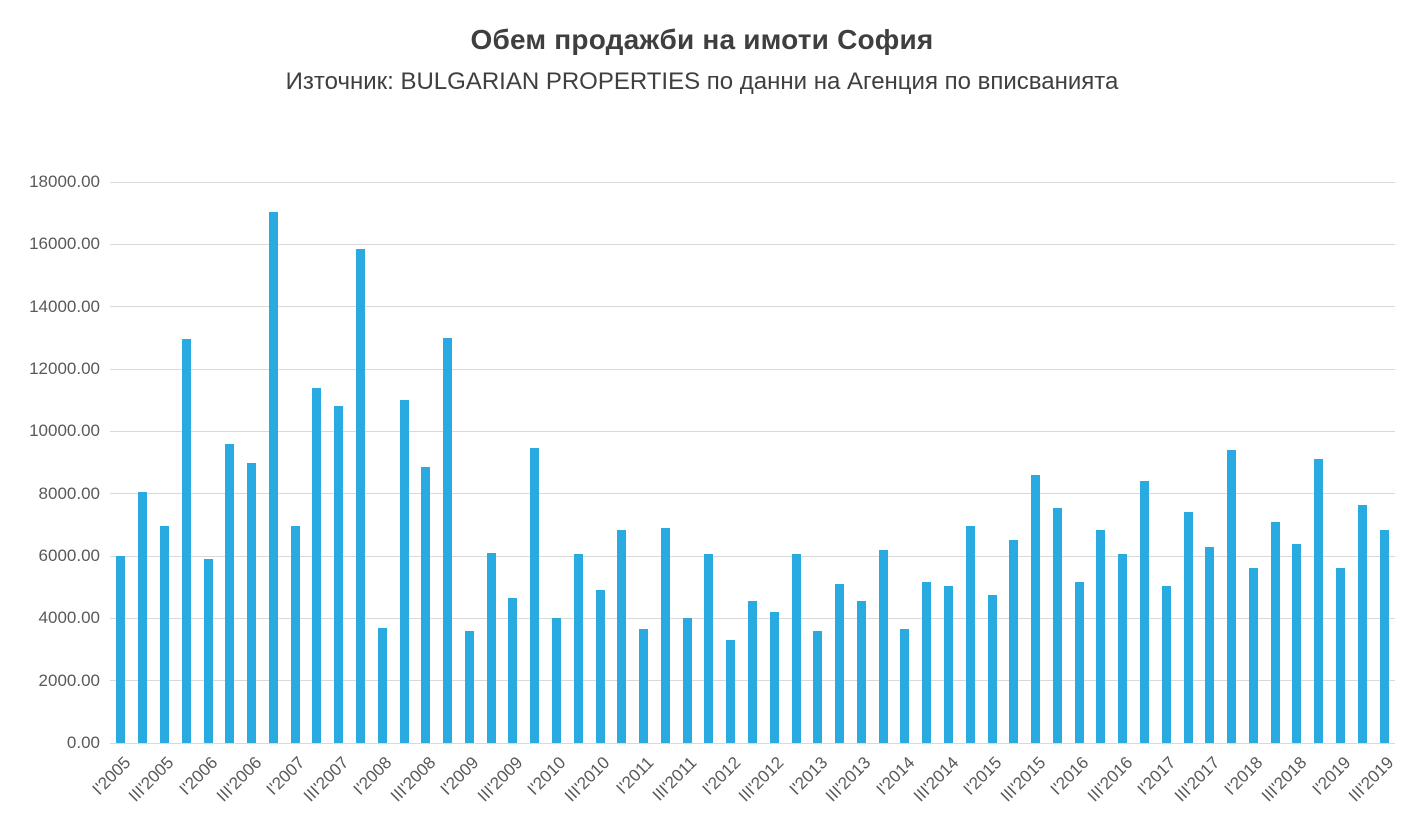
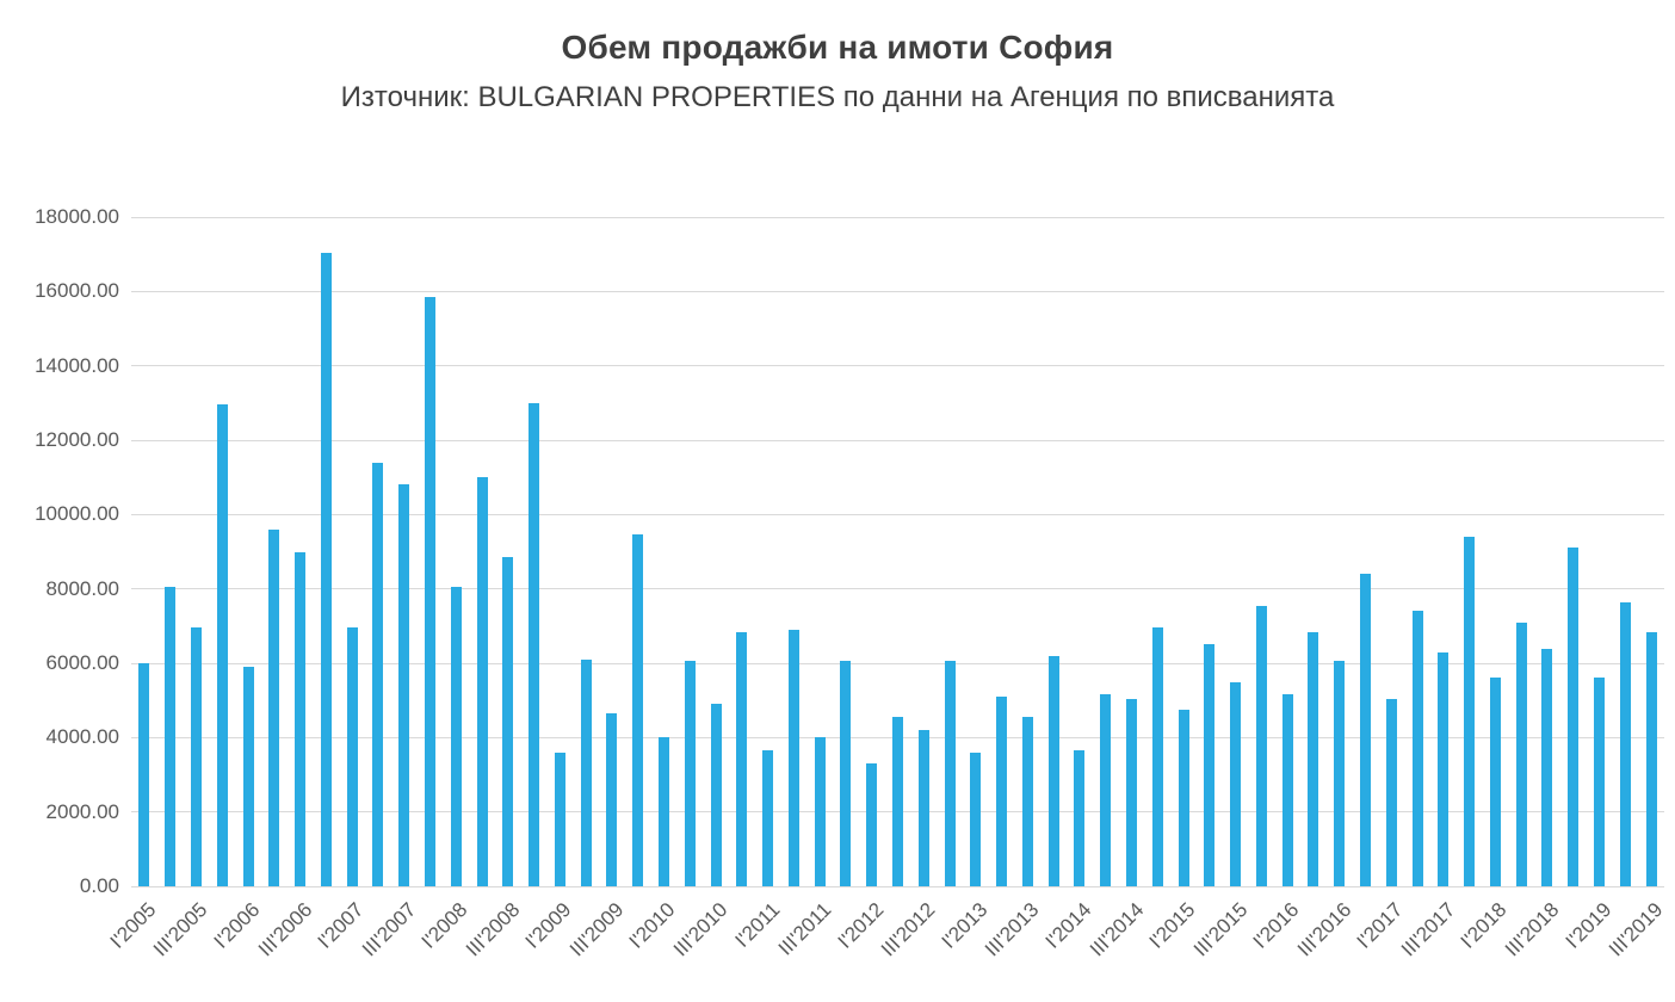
I'2008: 3700 -> 8000
III'2015: 8600 -> 5500
